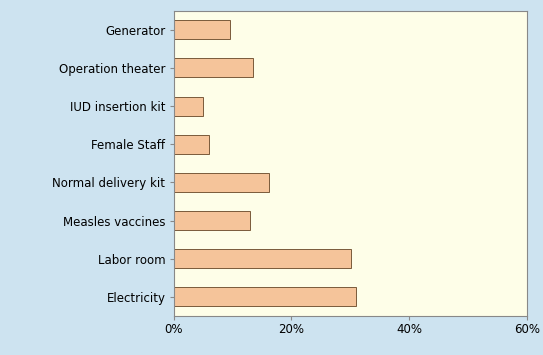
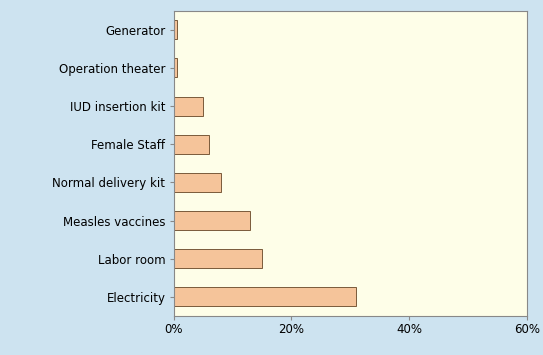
Generator: 9.6% -> 0.5%
Operation theater: 13.4% -> 0.5%
Normal delivery kit: 16.2% -> 8.0%
Labor room: 30.2% -> 15.0%
